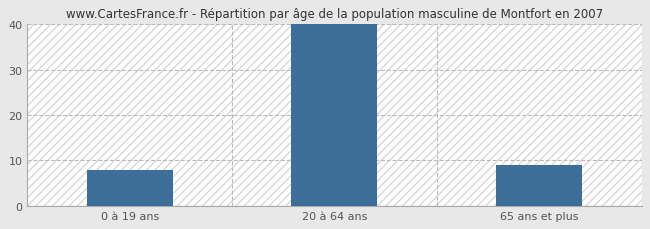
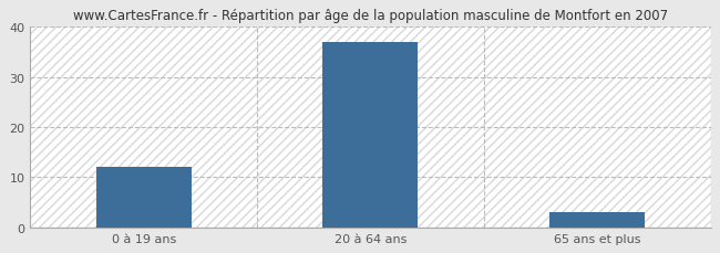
0 à 19 ans: 8 -> 12
20 à 64 ans: 40 -> 37
65 ans et plus: 9 -> 3
